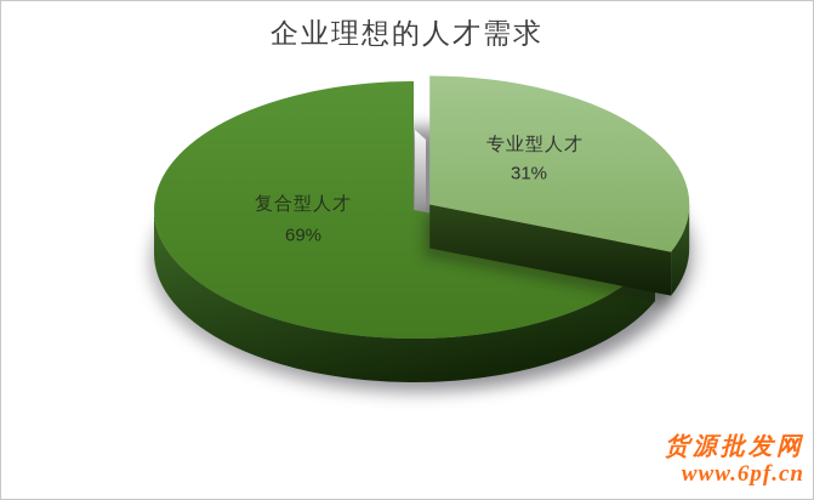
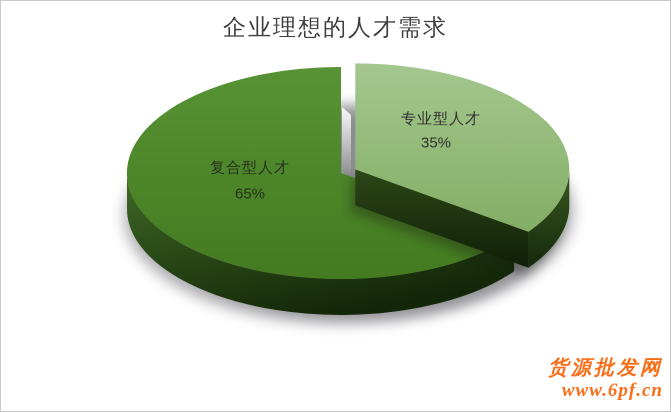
专业型人才: 31% -> 35%
复合型人才: 69% -> 65%
